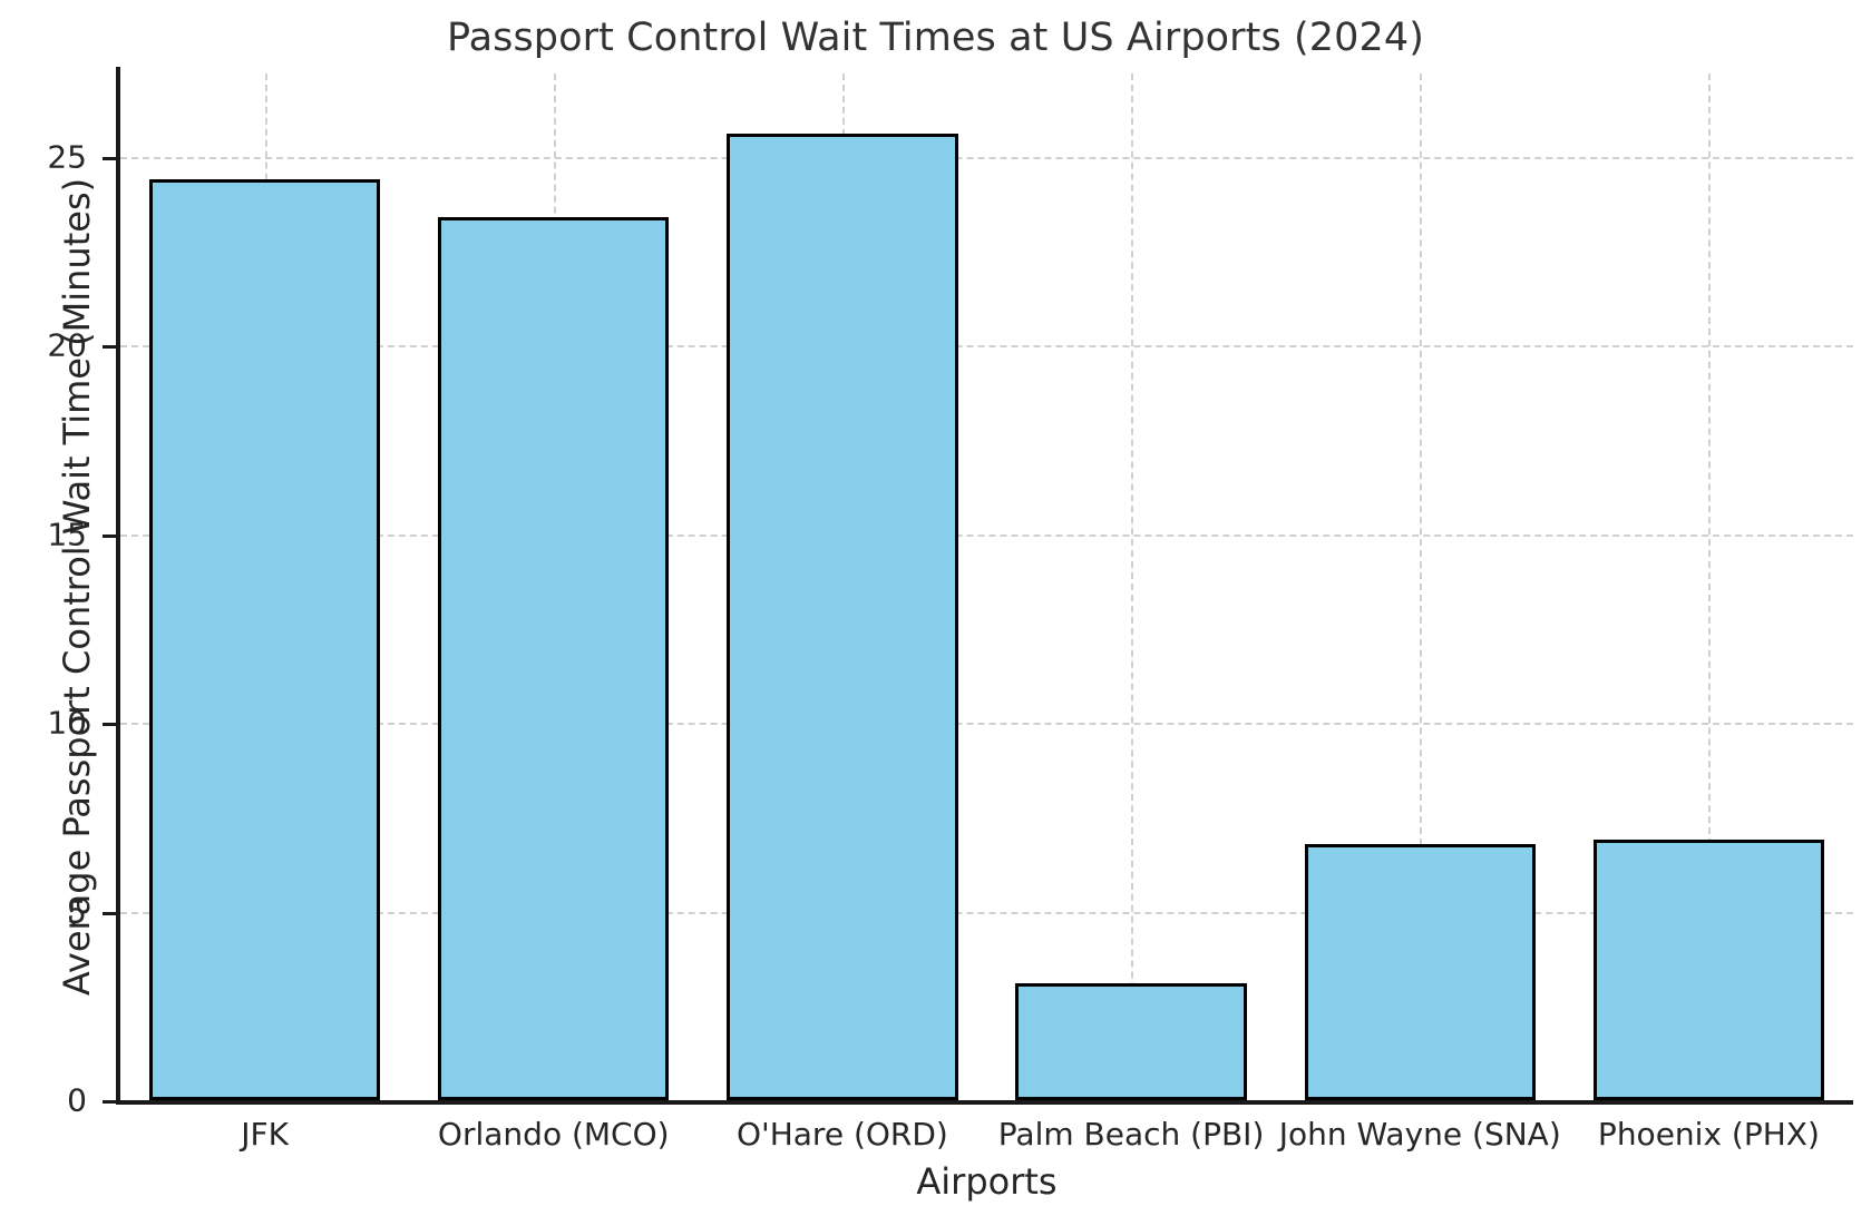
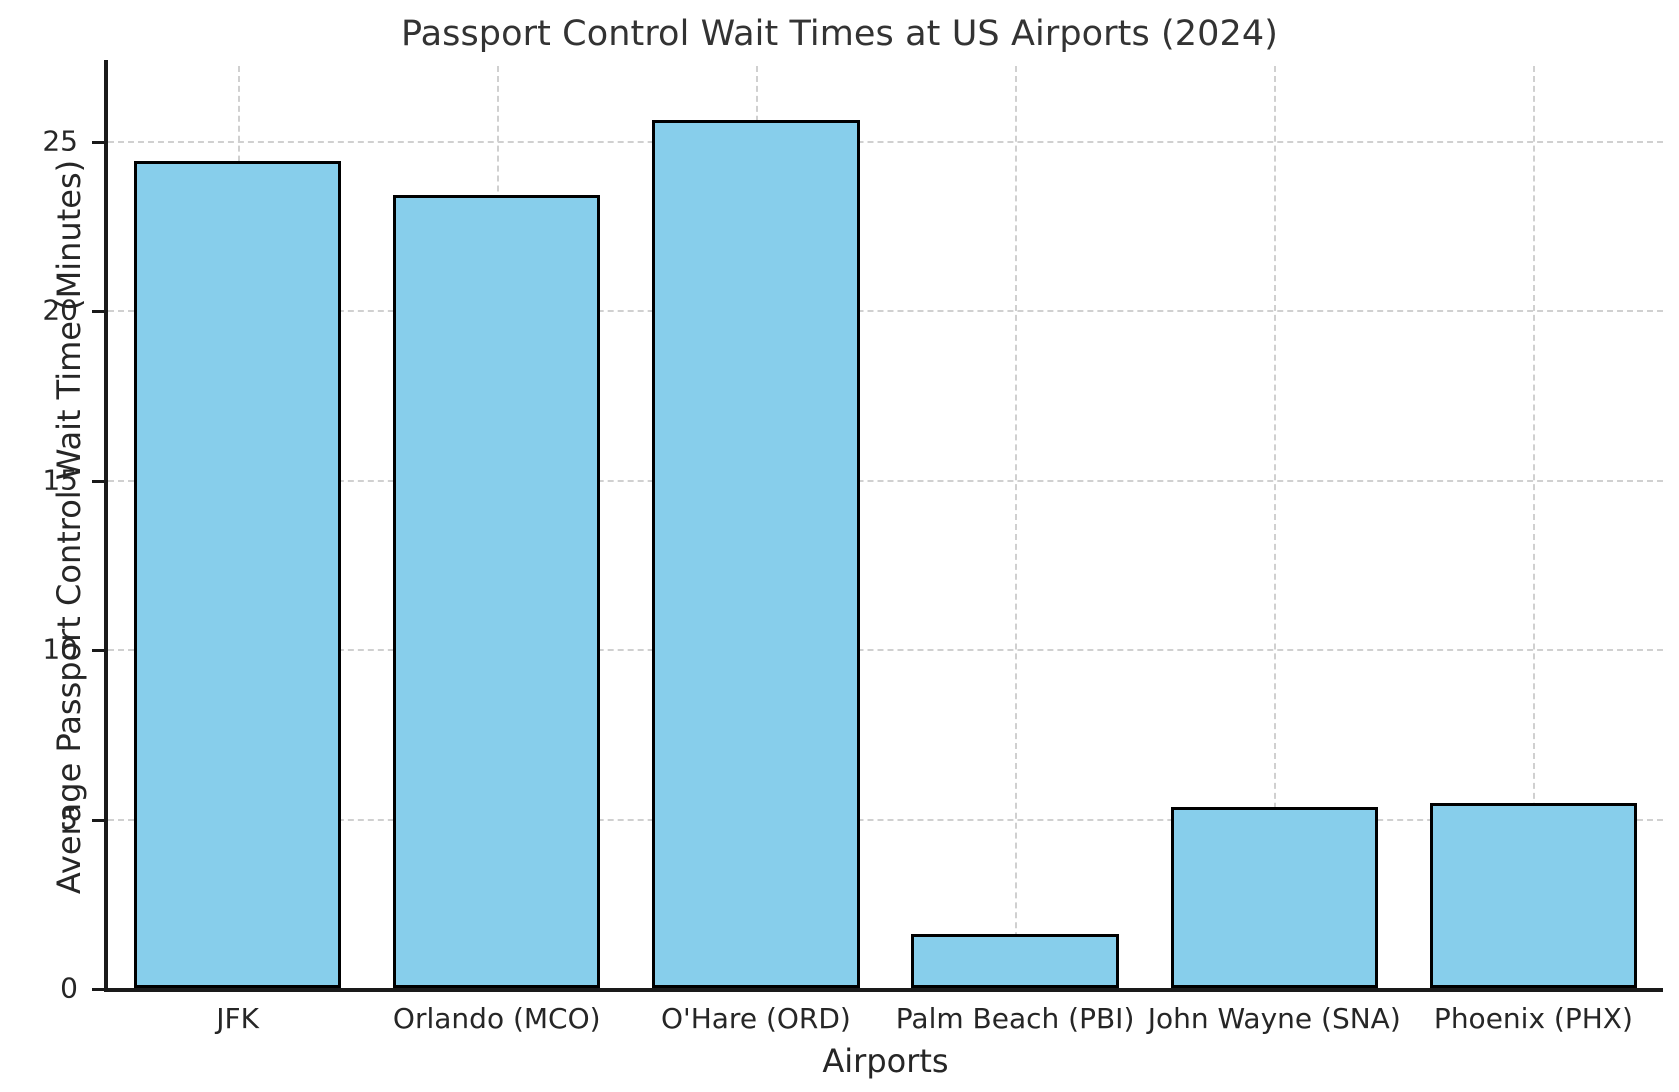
Palm Beach (PBI): 3.1 -> 1.6
John Wayne (SNA): 6.8 -> 5.3
Phoenix (PHX): 6.9 -> 5.5
